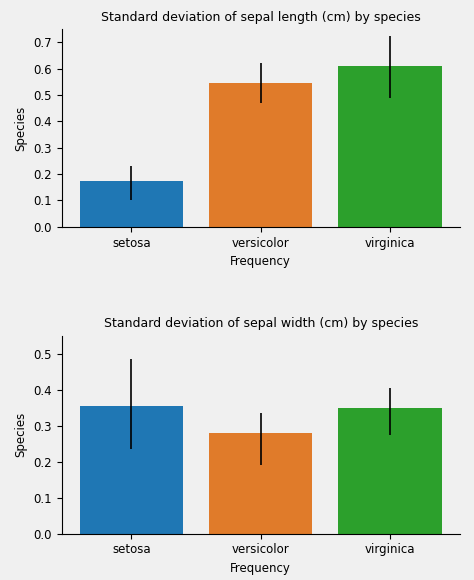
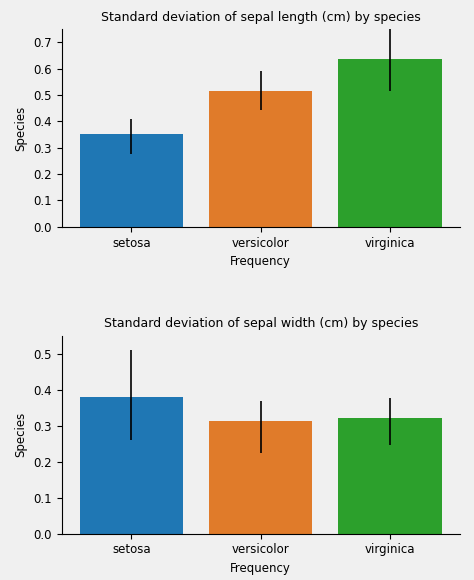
Standard deviation of sepal length (cm) by species/setosa: 0.175 -> 0.352
Standard deviation of sepal length (cm) by species/versicolor: 0.545 -> 0.516
Standard deviation of sepal length (cm) by species/virginica: 0.610 -> 0.636
Standard deviation of sepal width (cm) by species/setosa: 0.355 -> 0.379
Standard deviation of sepal width (cm) by species/versicolor: 0.280 -> 0.314
Standard deviation of sepal width (cm) by species/virginica: 0.350 -> 0.323
